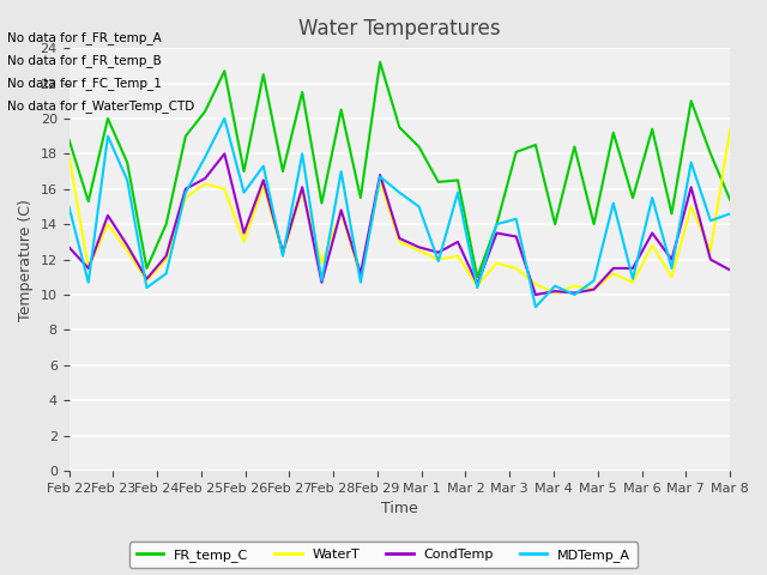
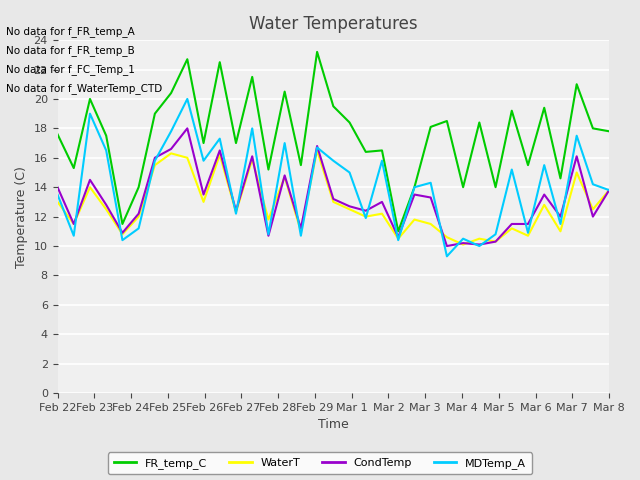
FR_temp_C/Feb 22: 18.8 -> 17.6
WaterT/Feb 22: 17.9 -> 13.0
CondTemp/Feb 22: 12.7 -> 14.0
MDTemp_A/Feb 22: 15.0 -> 13.5
FR_temp_C/Mar 8: 15.4 -> 17.8
WaterT/Mar 8: 19.4 -> 13.8
CondTemp/Mar 8: 11.4 -> 13.8
MDTemp_A/Mar 8: 14.6 -> 13.8
